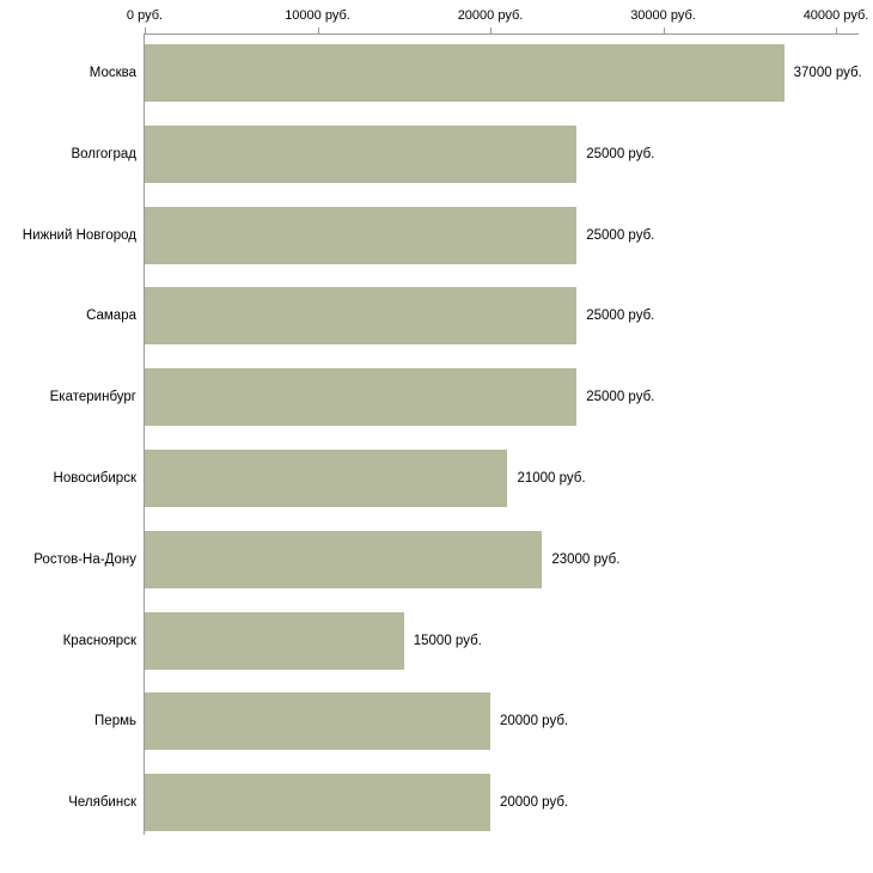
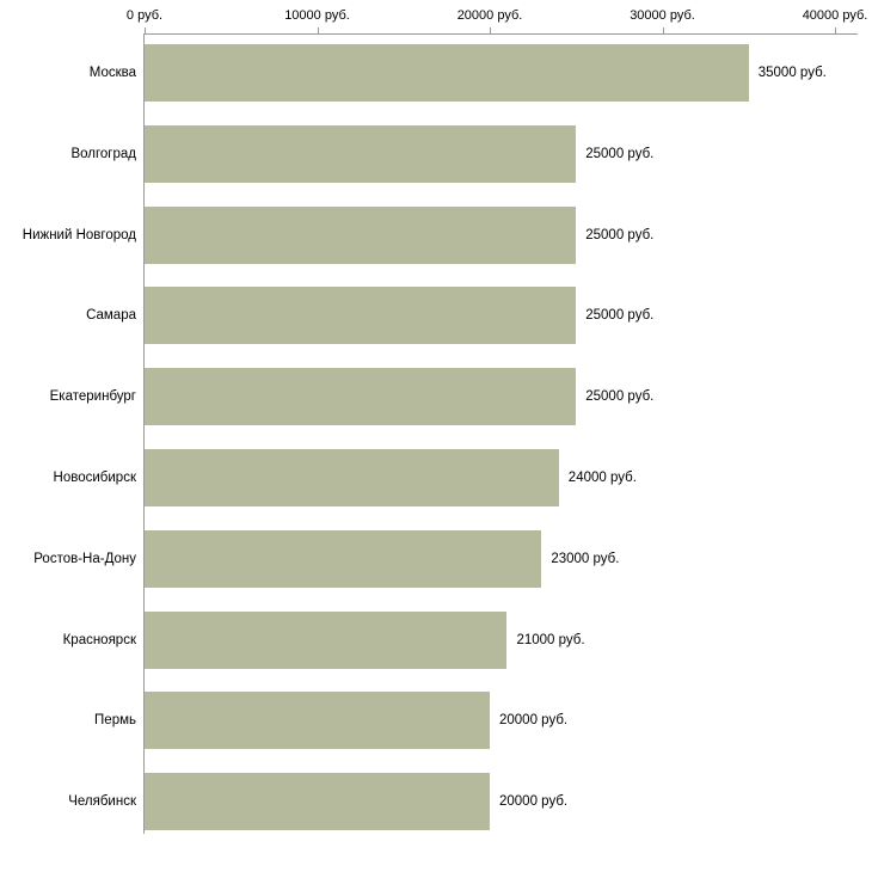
Москва: 37000 -> 35000
Новосибирск: 21000 -> 24000
Красноярск: 15000 -> 21000
